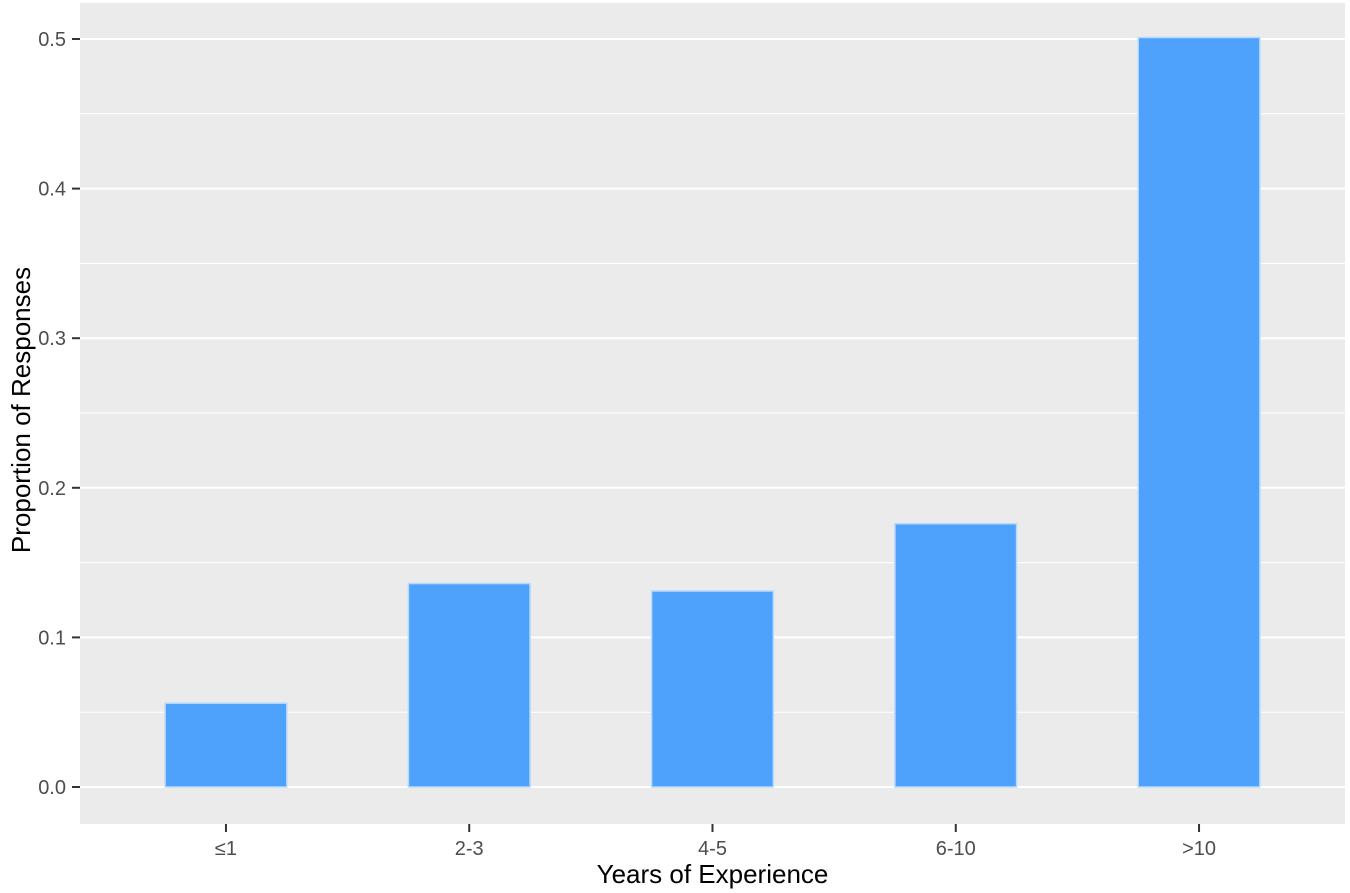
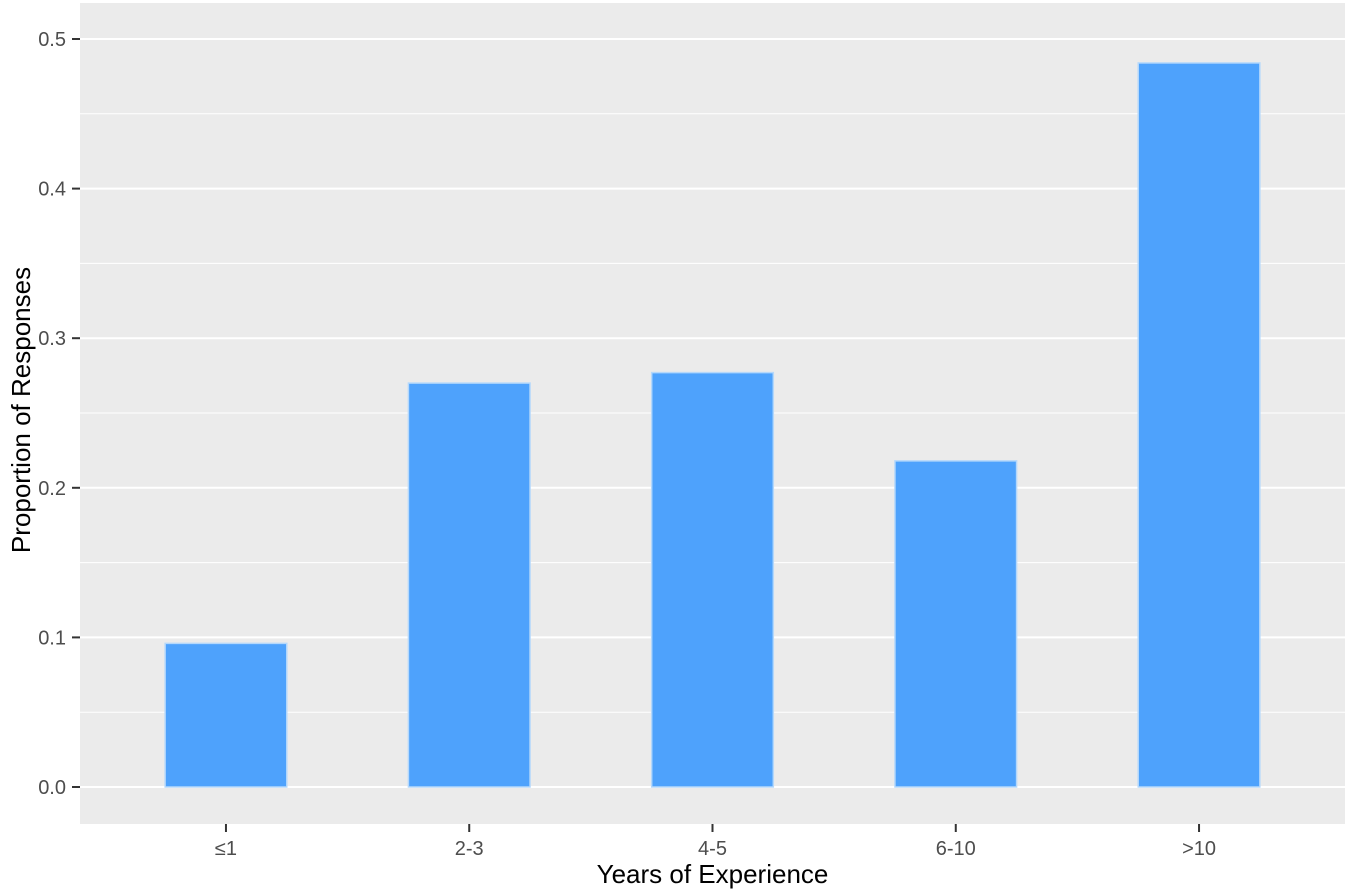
≤1: 0.056 -> 0.096
2-3: 0.136 -> 0.270
4-5: 0.131 -> 0.277
6-10: 0.176 -> 0.218
>10: 0.501 -> 0.484
